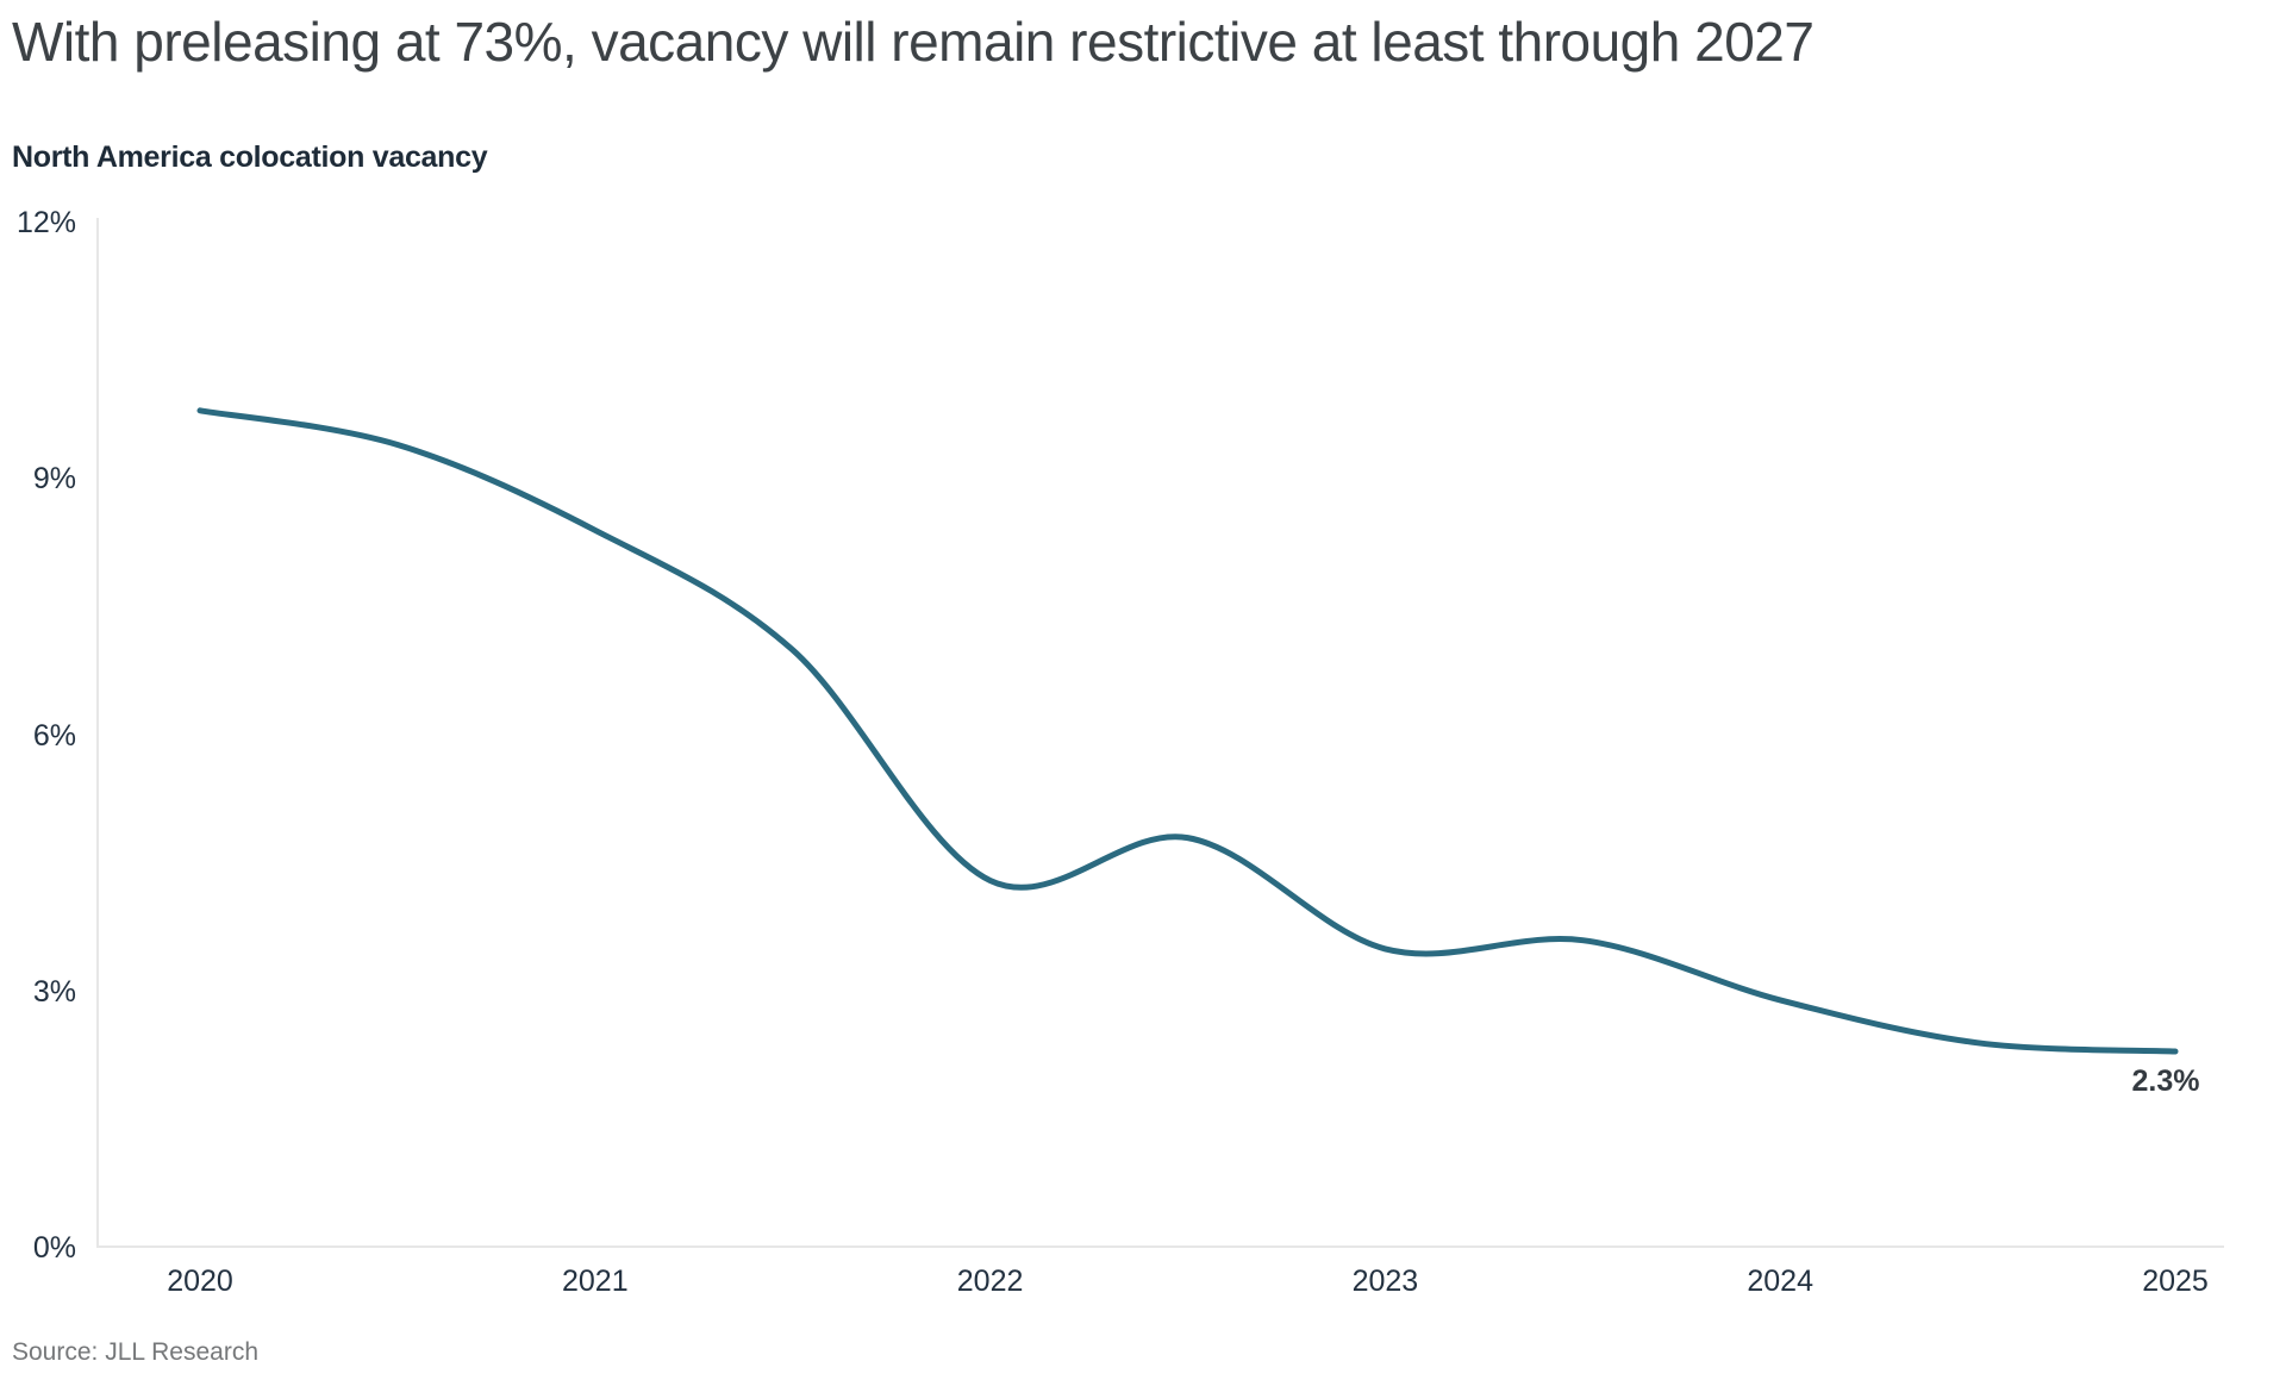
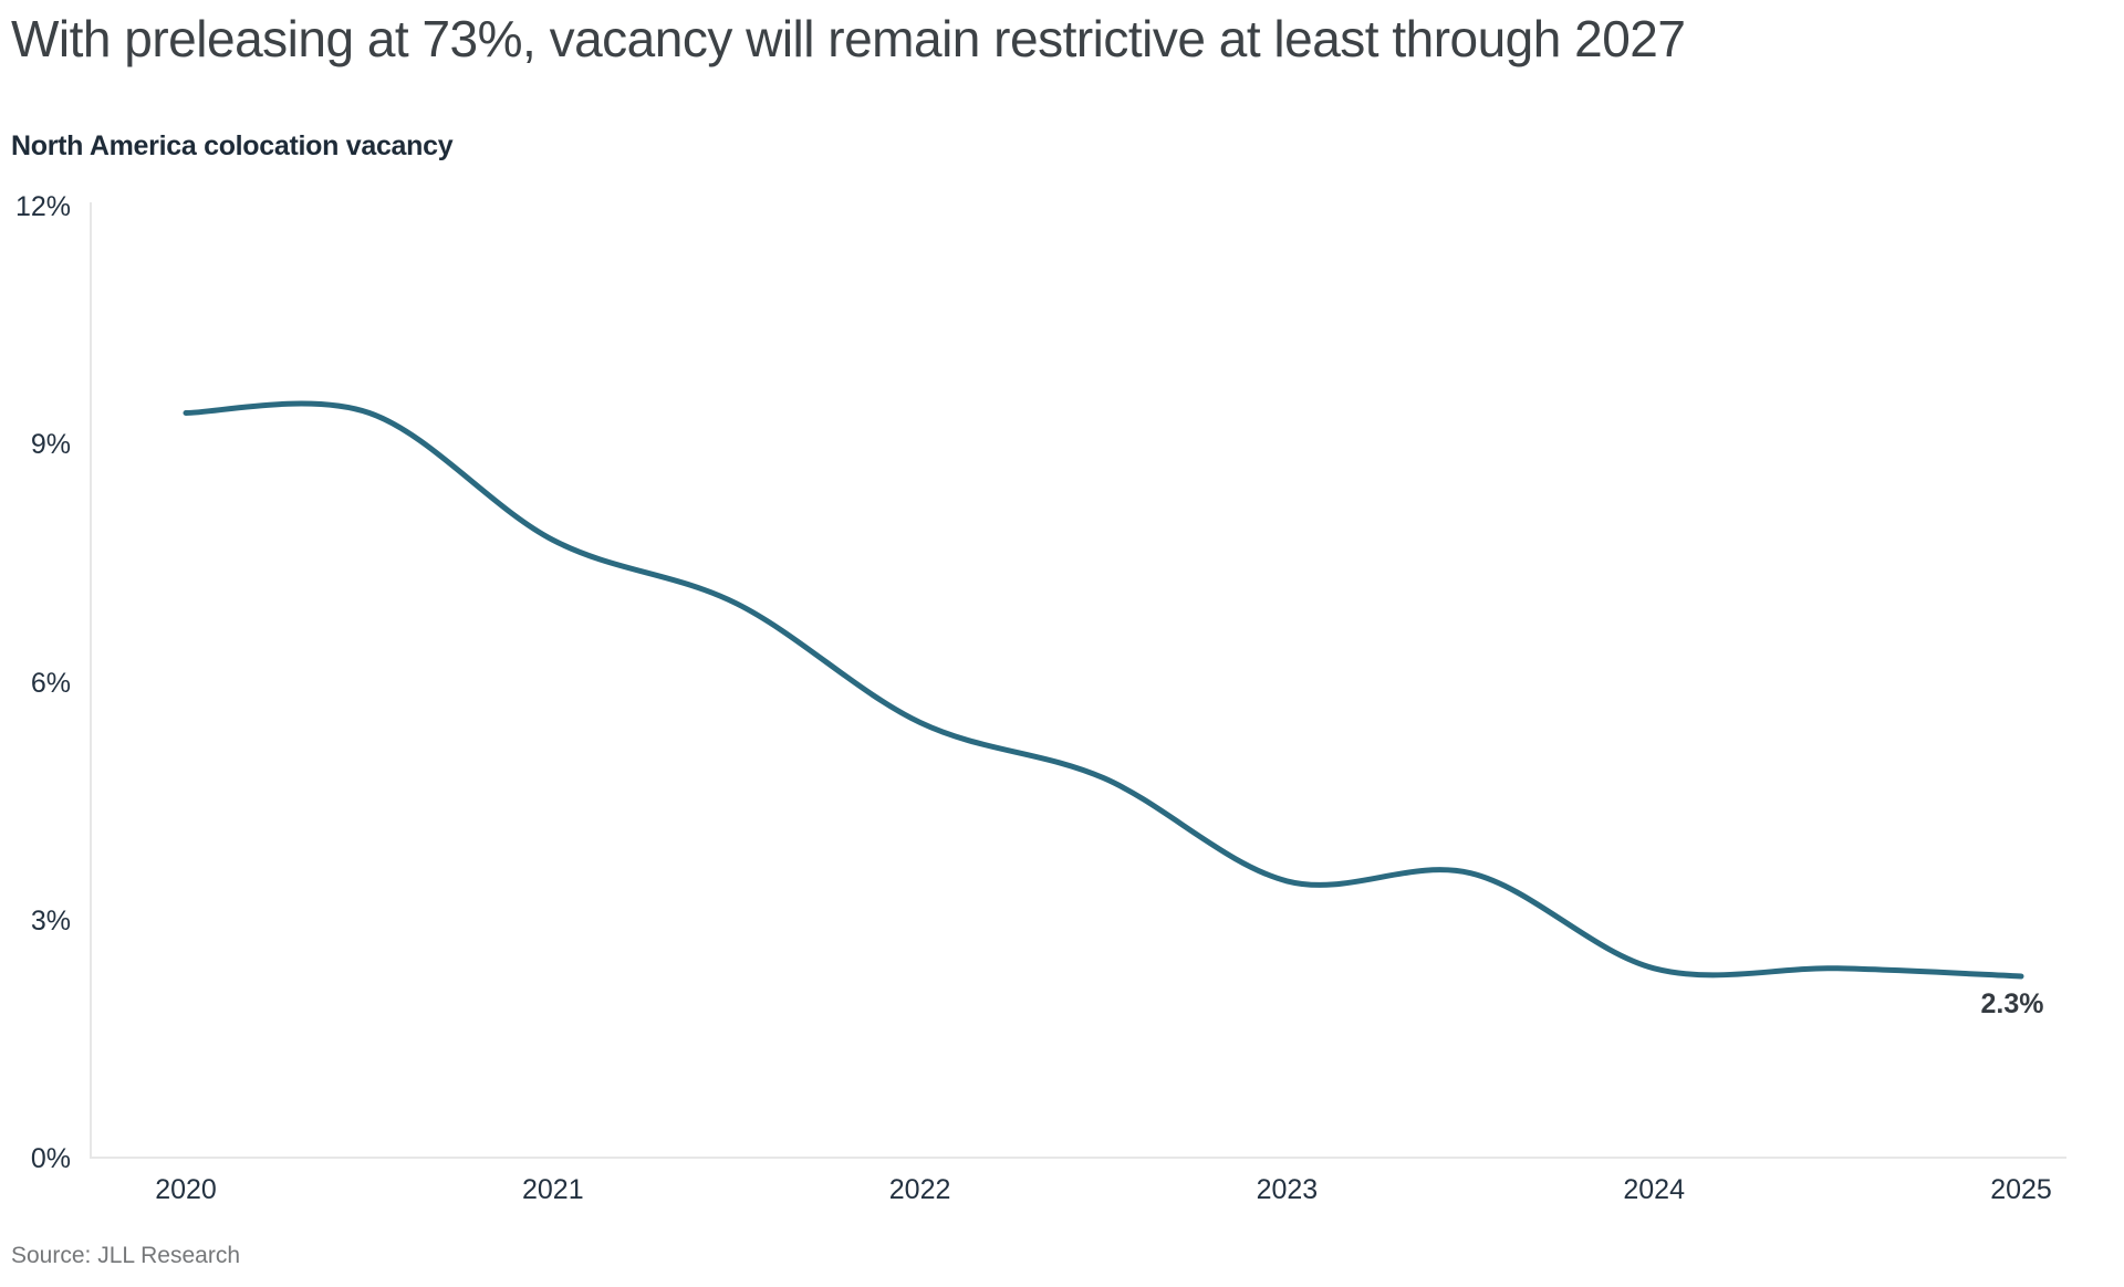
2020: 9.8% -> 9.4%
2021: 8.4% -> 7.8%
2022: 4.3% -> 5.5%
2024: 2.9% -> 2.4%
